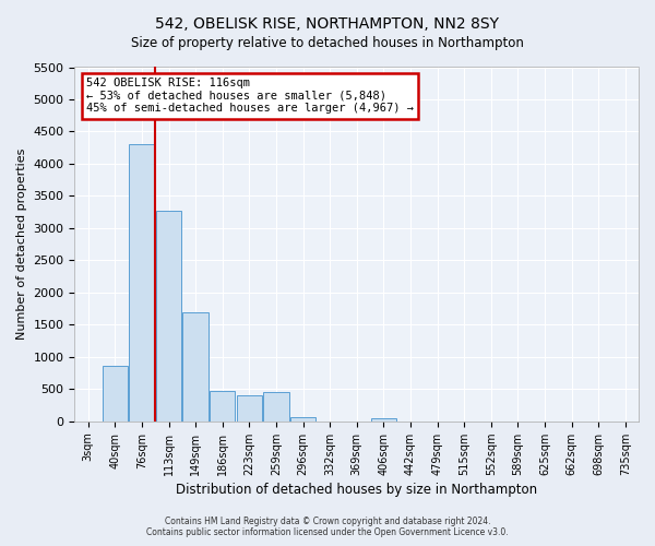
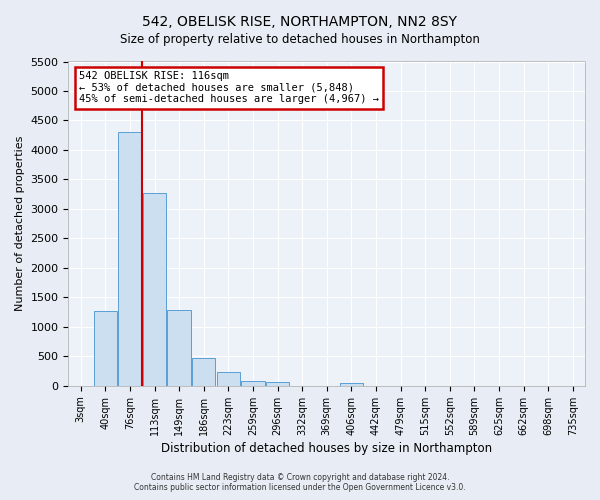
40sqm: 860 -> 1270
149sqm: 1700 -> 1280
223sqm: 400 -> 230
259sqm: 460 -> 90
